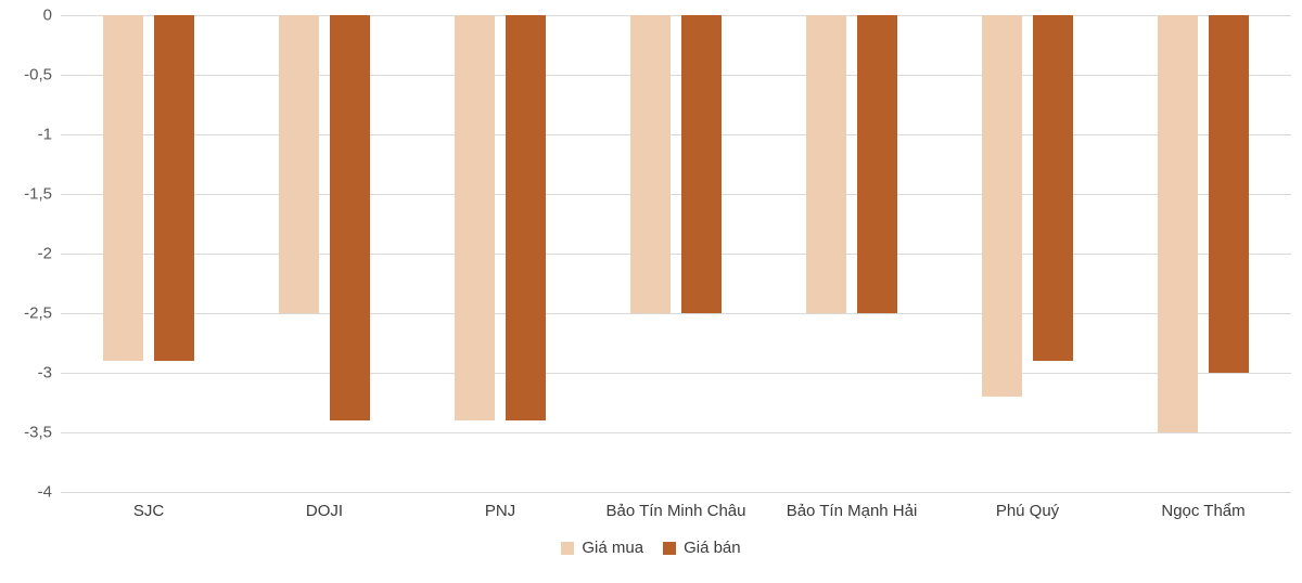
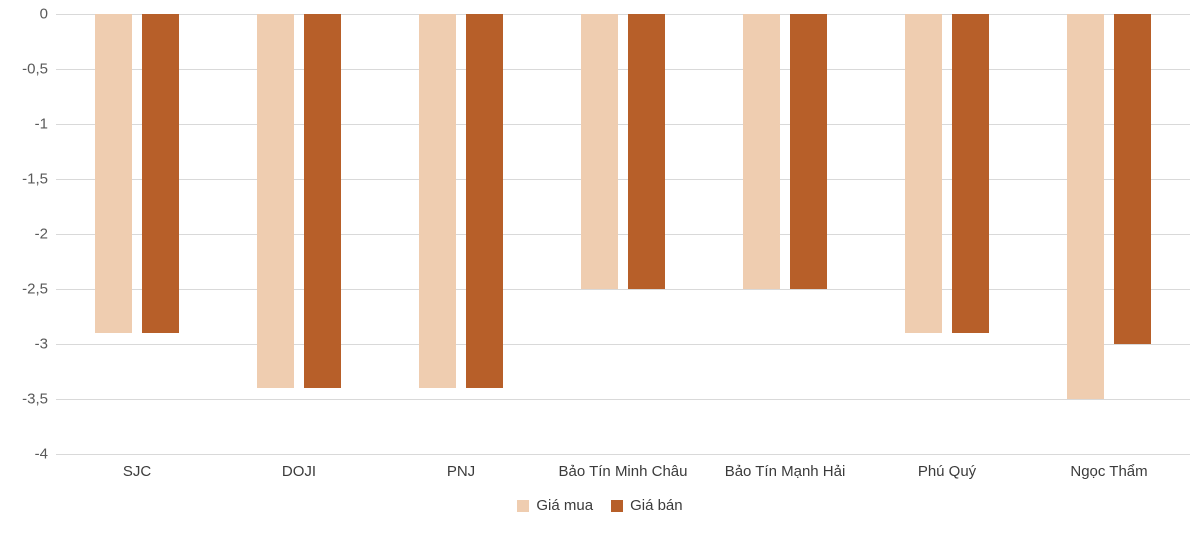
Giá mua/DOJI: -2.5 -> -3.4
Giá mua/Phú Quý: -3.2 -> -2.9
